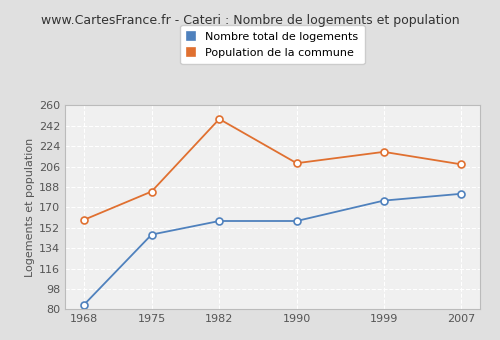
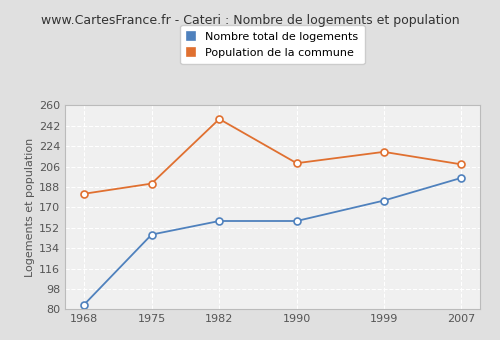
Population de la commune/1968: 159 -> 182
Population de la commune/1975: 184 -> 191
Nombre total de logements/2007: 182 -> 196
